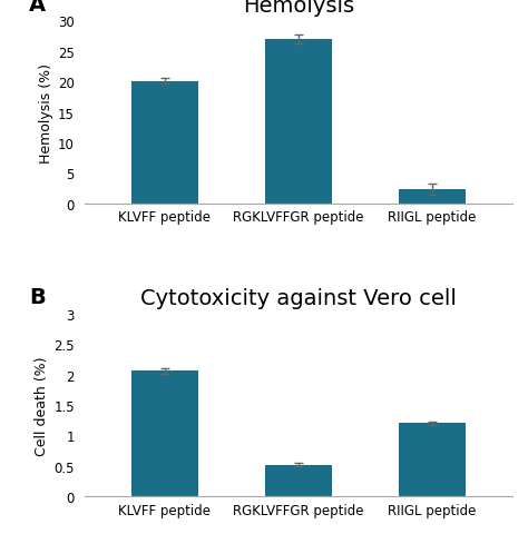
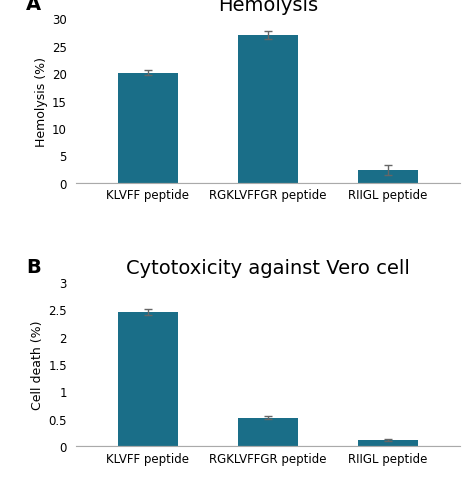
Cytotoxicity against Vero cell/KLVFF peptide: 2.06 -> 2.45
Cytotoxicity against Vero cell/RIIGL peptide: 1.20 -> 0.11
